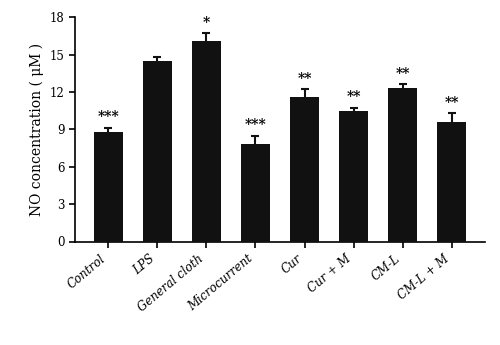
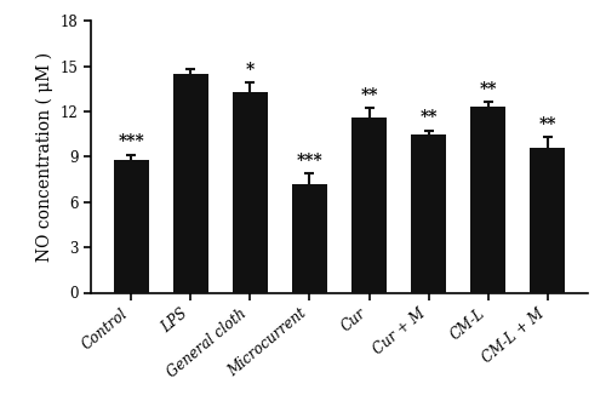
General cloth: 16.1 -> 13.3
Microcurrent: 7.8 -> 7.2
